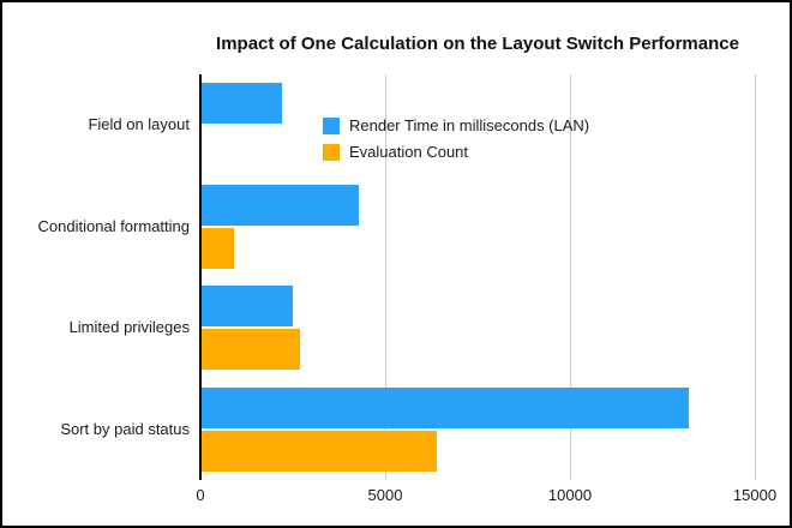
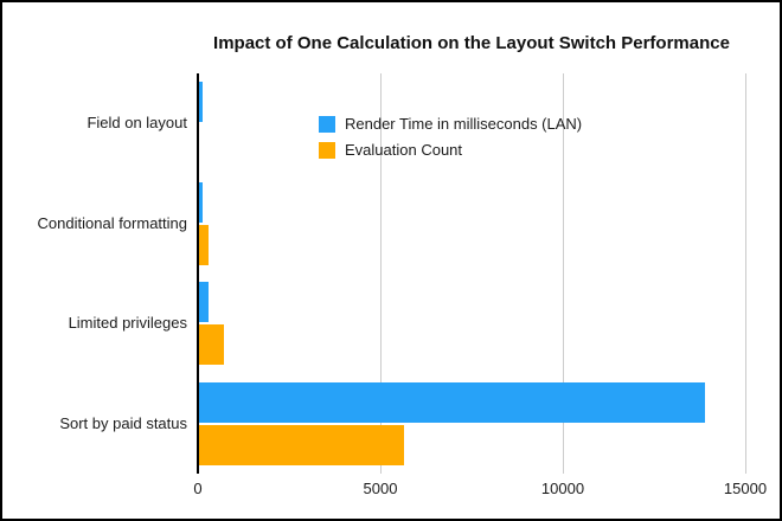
Render Time in milliseconds (LAN)/Field on layout: 2200 -> 100
Render Time in milliseconds (LAN)/Conditional formatting: 4300 -> 100
Evaluation Count/Conditional formatting: 900 -> 300
Render Time in milliseconds (LAN)/Limited privileges: 2500 -> 300
Evaluation Count/Limited privileges: 2700 -> 700
Render Time in milliseconds (LAN)/Sort by paid status: 13200 -> 13900
Evaluation Count/Sort by paid status: 6400 -> 5600
